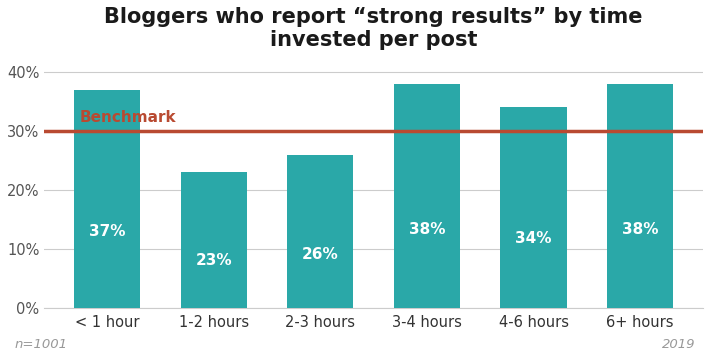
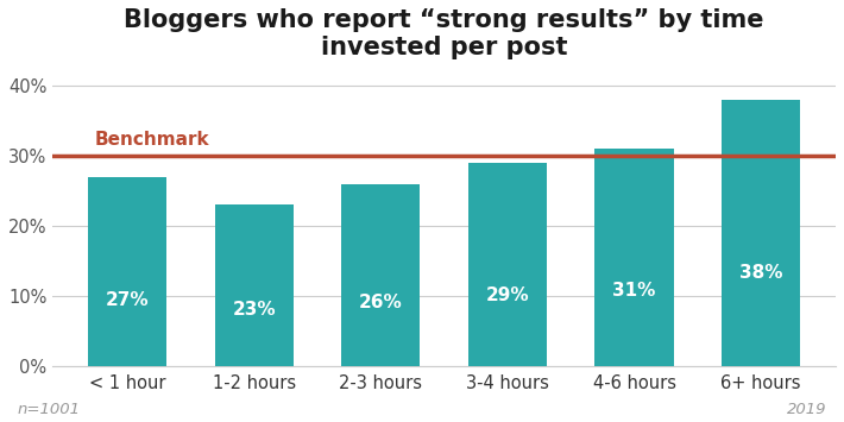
< 1 hour: 37% -> 27%
3-4 hours: 38% -> 29%
4-6 hours: 34% -> 31%
